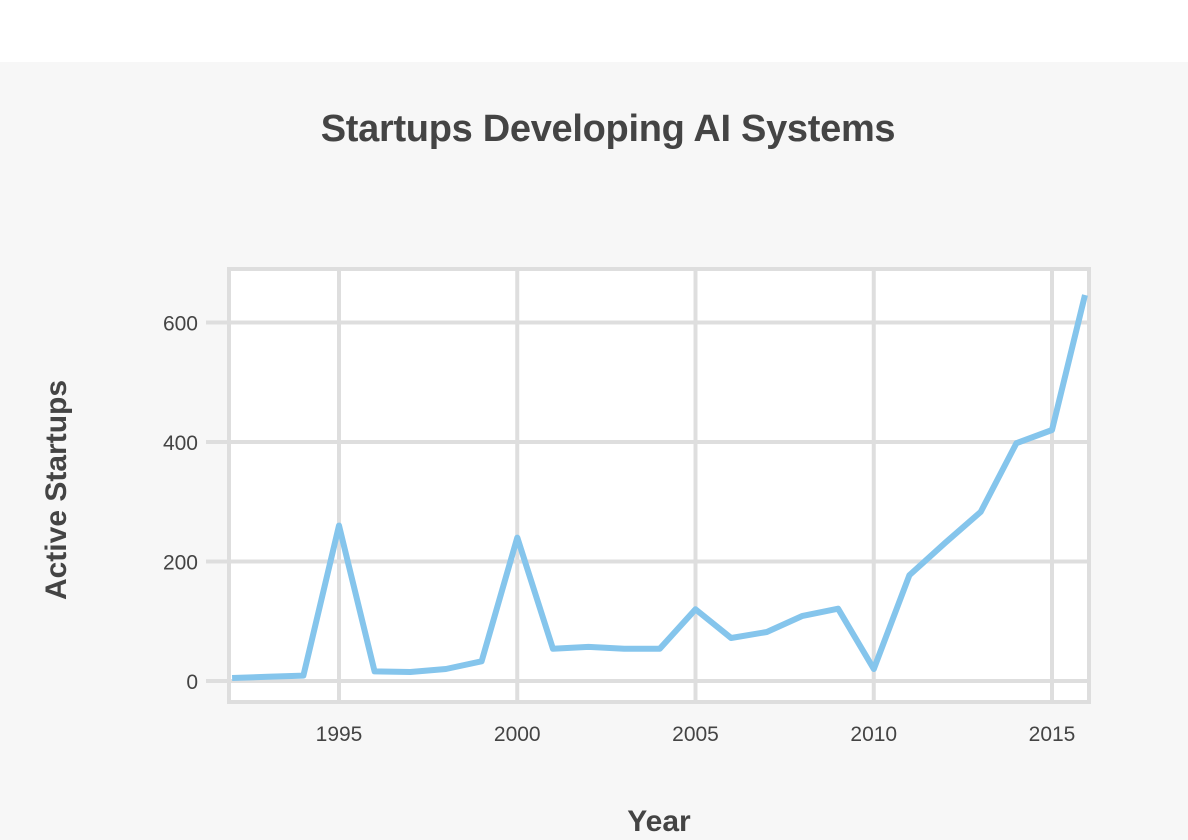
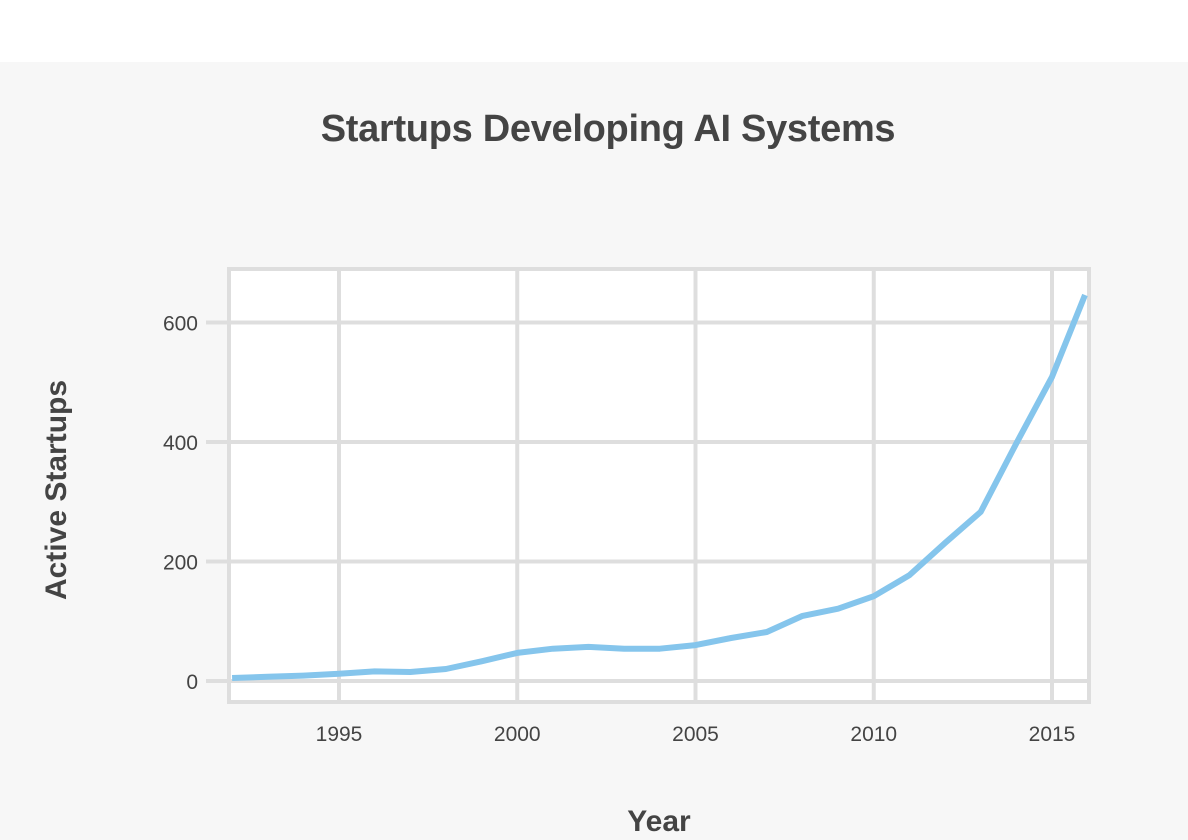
1995: 260 -> 10
2000: 240 -> 50
2005: 120 -> 60
2010: 20 -> 140
2015: 420 -> 510
